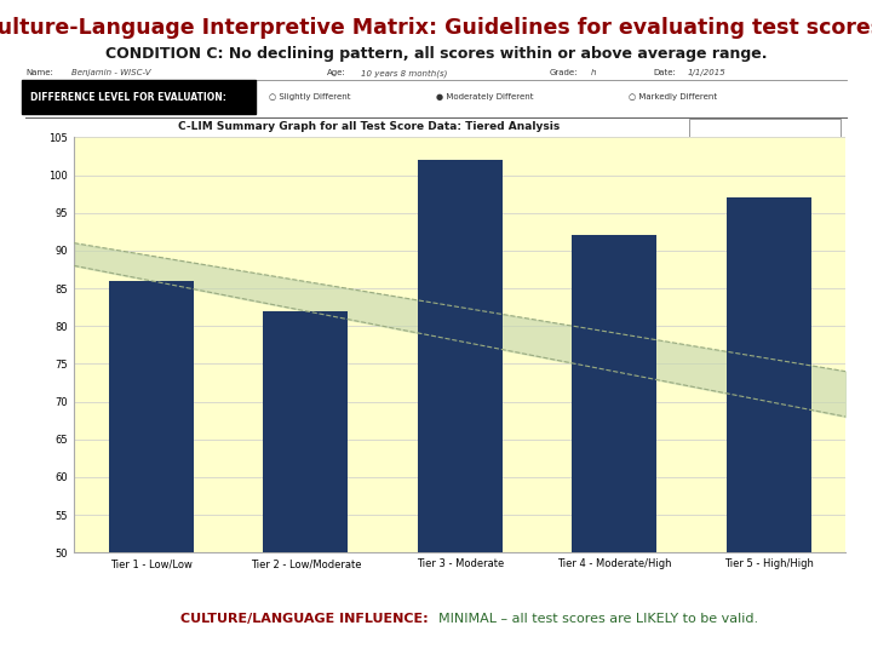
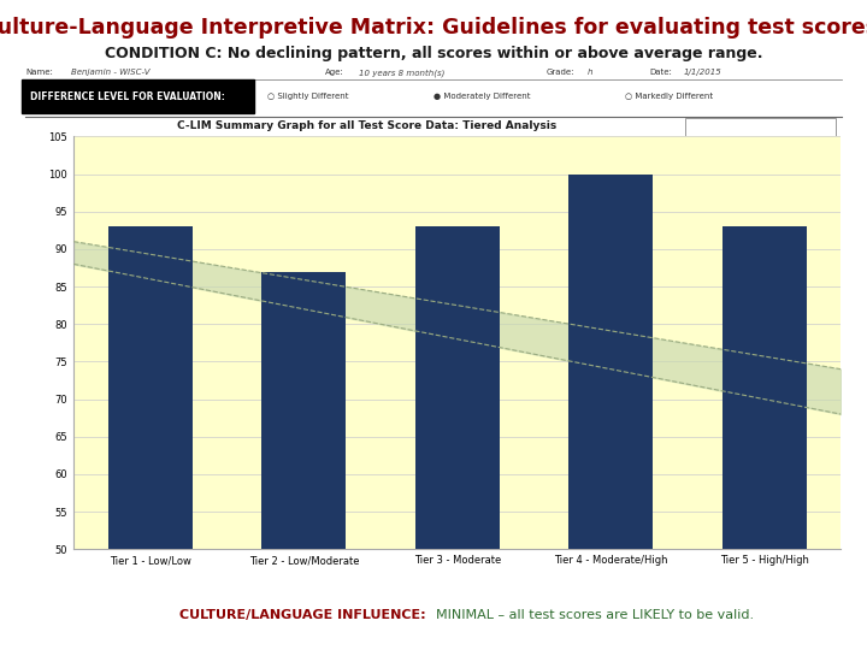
Tier 1 - Low/Low: 86 -> 93
Tier 2 - Low/Moderate: 82 -> 87
Tier 3 - Moderate: 102 -> 93
Tier 4 - Moderate/High: 92 -> 100
Tier 5 - High/High: 97 -> 93
